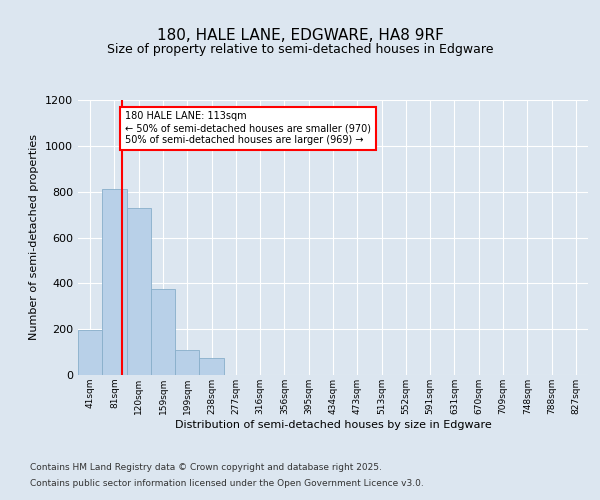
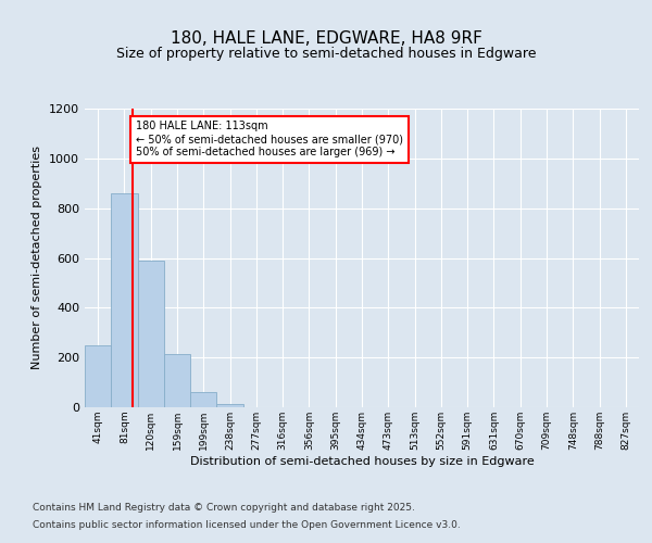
41sqm: 195 -> 250
81sqm: 810 -> 860
120sqm: 730 -> 590
159sqm: 375 -> 215
199sqm: 110 -> 60
238sqm: 75 -> 15
